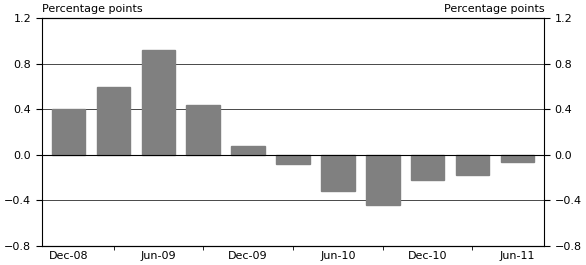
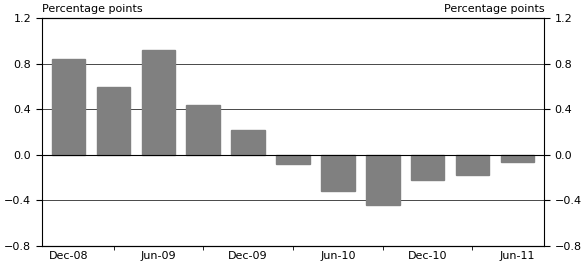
Dec-08: 0.40 -> 0.84
Dec-09: 0.08 -> 0.22
